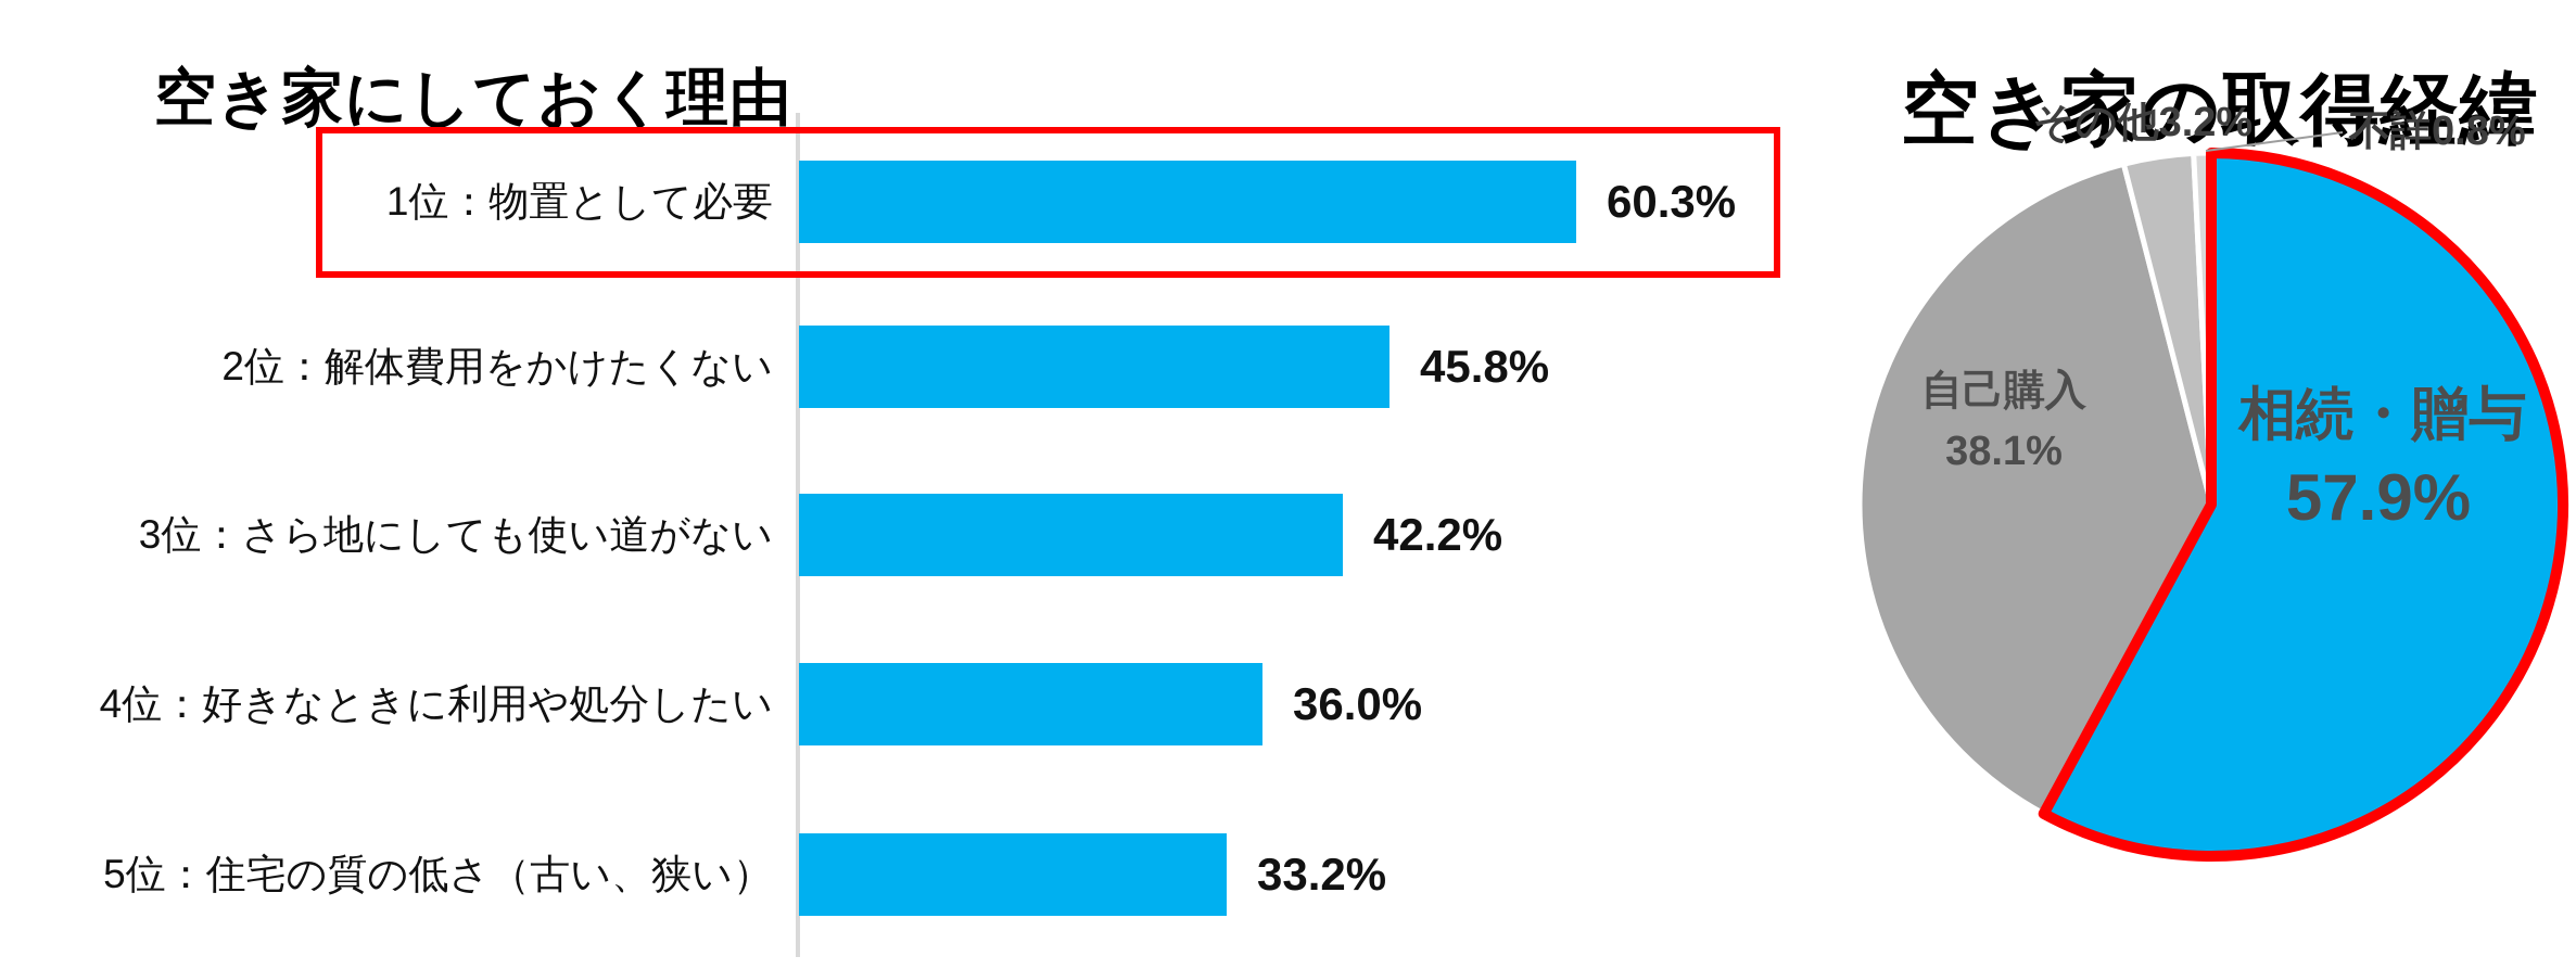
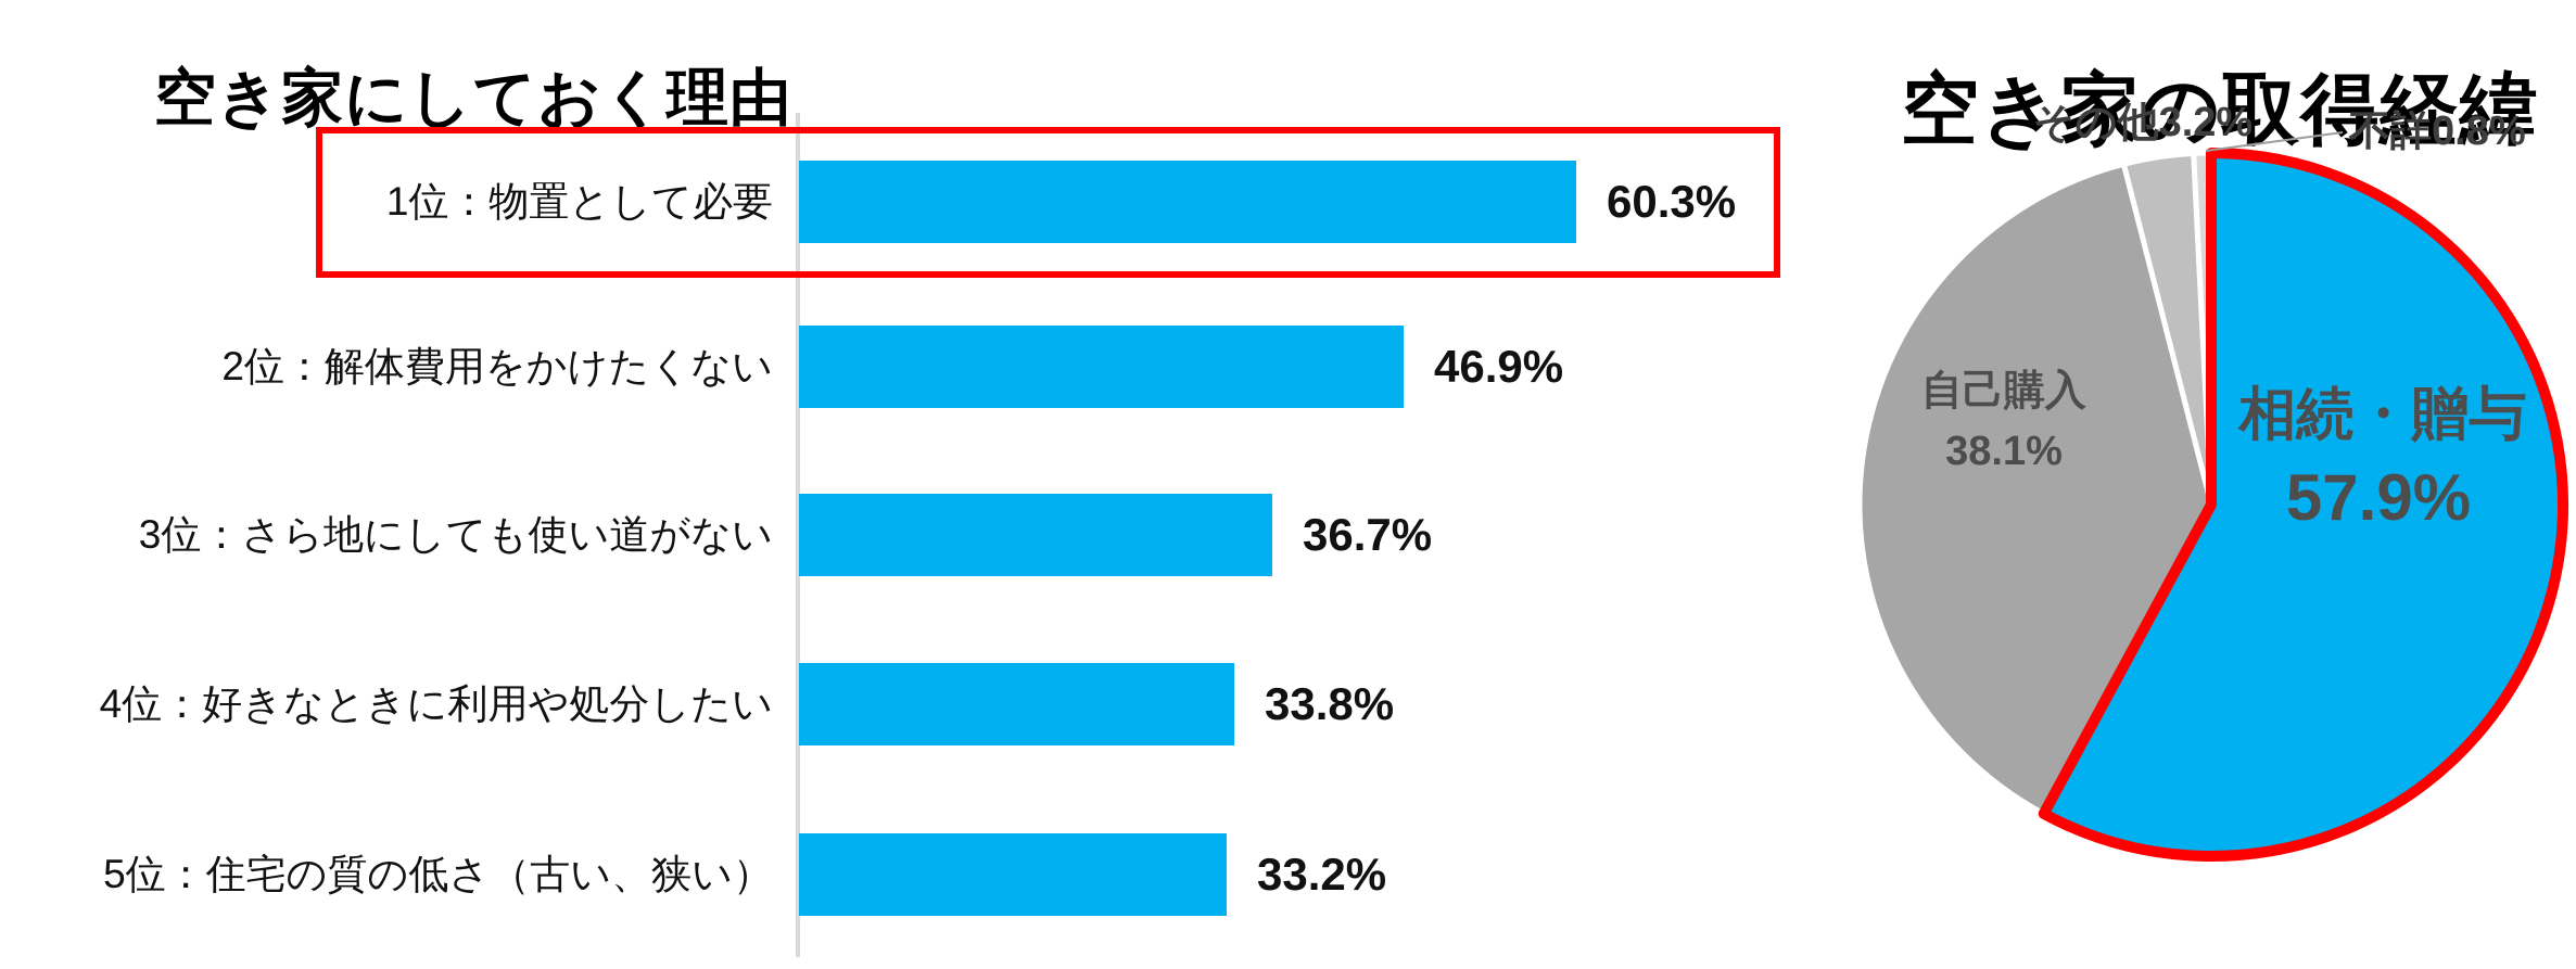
空き家にしておく理由/2位：解体費用をかけたくない: 45.8% -> 46.9%
空き家にしておく理由/3位：さら地にしても使い道がない: 42.2% -> 36.7%
空き家にしておく理由/4位：好きなときに利用や処分したい: 36.0% -> 33.8%
